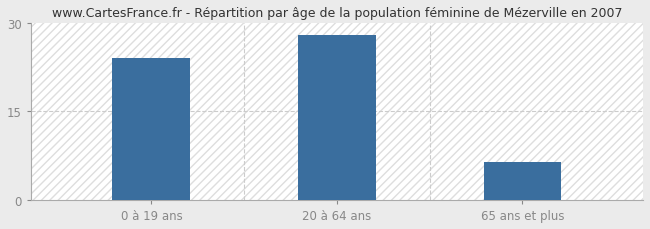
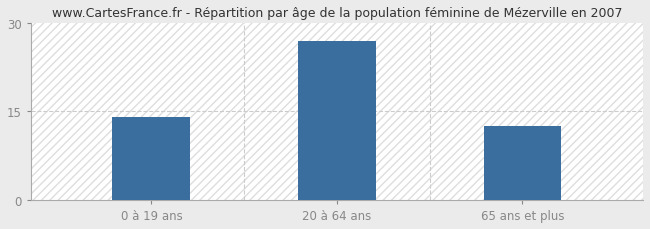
0 à 19 ans: 24.0 -> 14.0
20 à 64 ans: 28.0 -> 27.0
65 ans et plus: 6.4 -> 12.5
